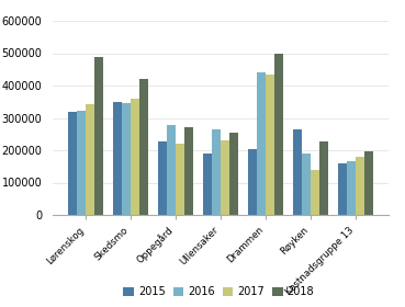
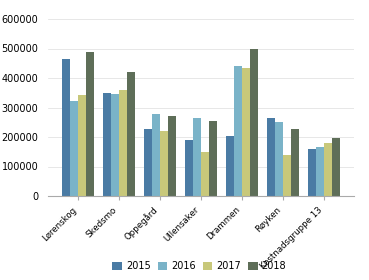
2015/Lørenskog: 318000 -> 465000
2017/Ullensaker: 230000 -> 150000
2016/Røyken: 190000 -> 250000
